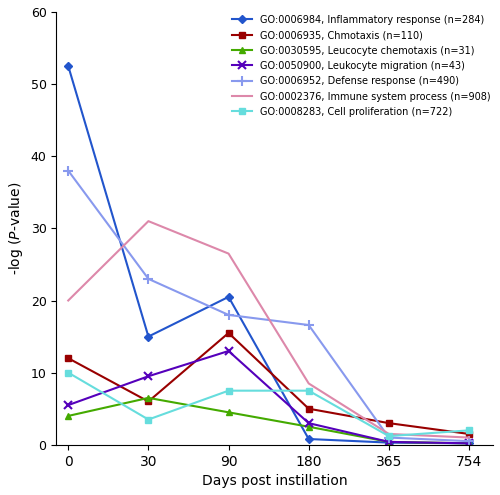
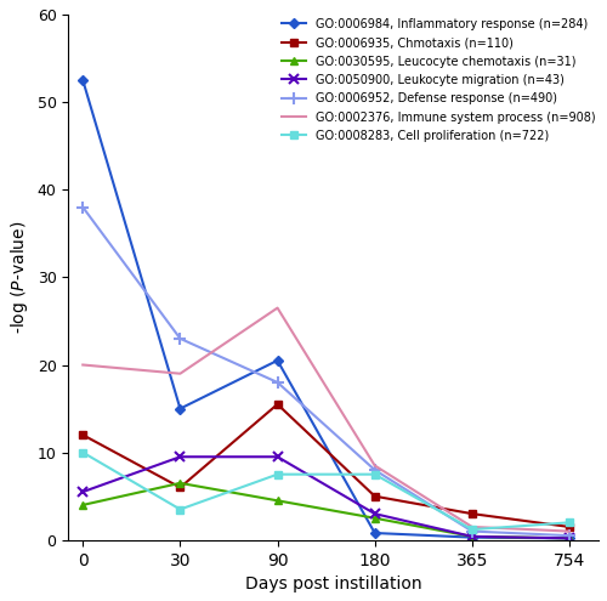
GO:0002376, Immune system process (n=908)/30: 31.0 -> 19.0
GO:0050900, Leukocyte migration (n=43)/90: 13.0 -> 9.5
GO:0006952, Defense response (n=490)/180: 16.6 -> 8.0
